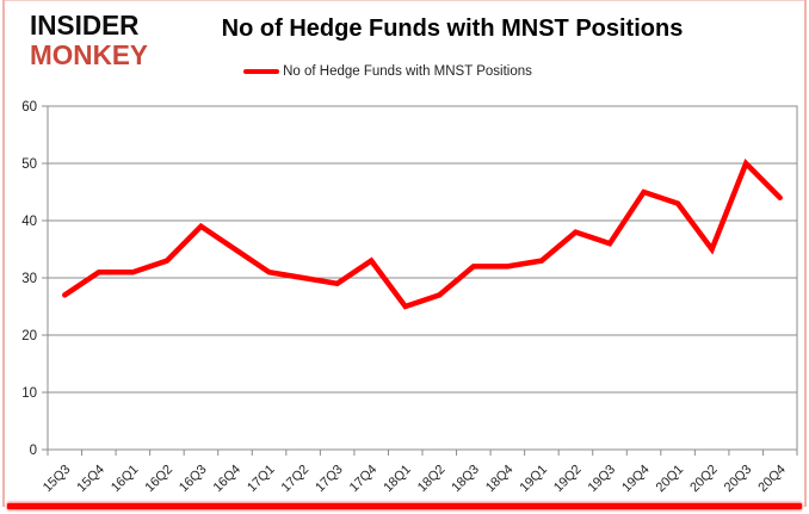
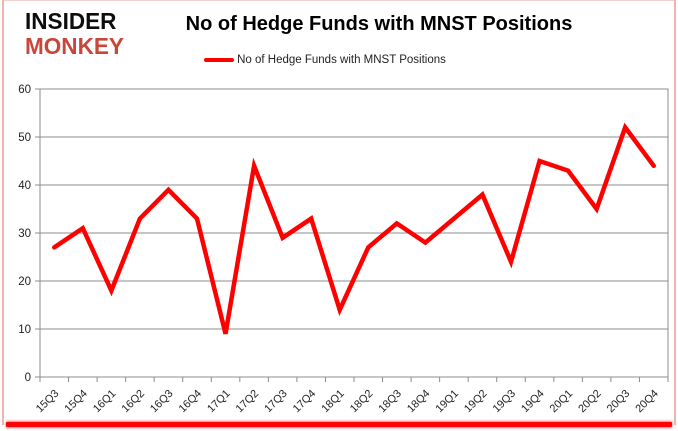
16Q1: 31 -> 18
16Q4: 35 -> 33
17Q1: 31 -> 9
17Q2: 30 -> 44
18Q1: 25 -> 14
18Q4: 32 -> 28
19Q3: 36 -> 24
20Q3: 50 -> 52
